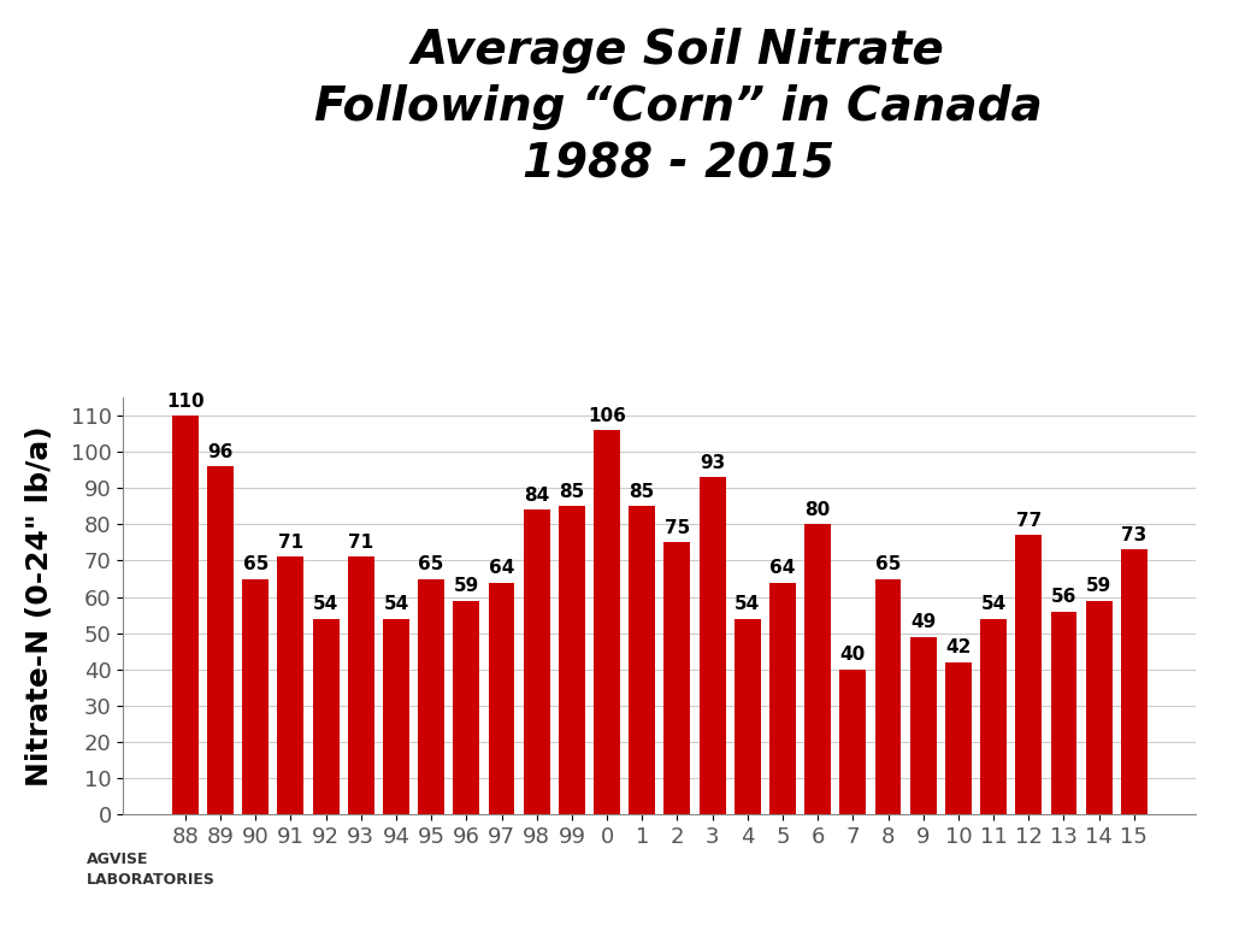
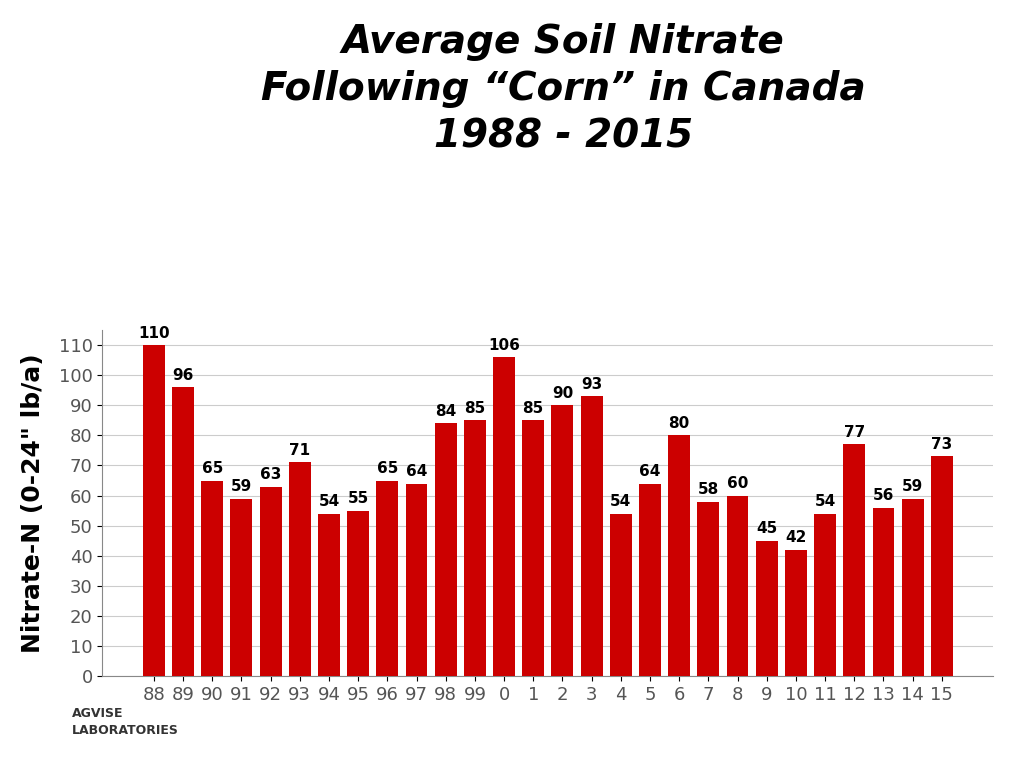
91: 71 -> 59
92: 54 -> 63
95: 65 -> 55
96: 59 -> 65
2: 75 -> 90
7: 40 -> 58
8: 65 -> 60
9: 49 -> 45
